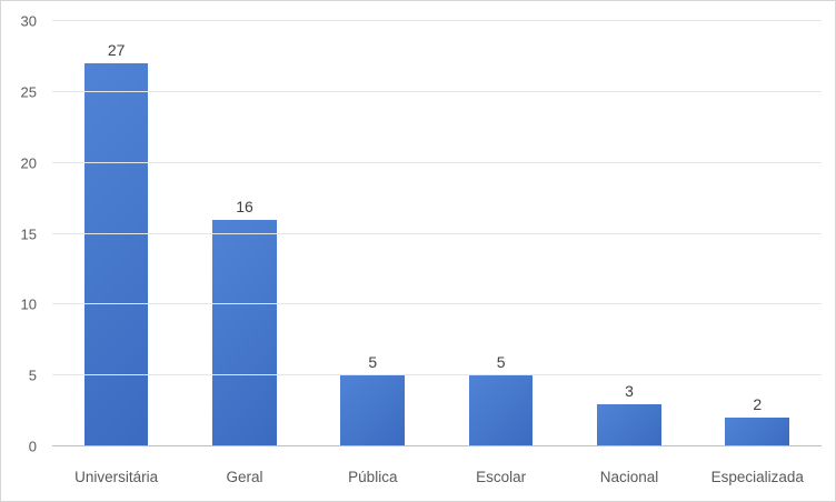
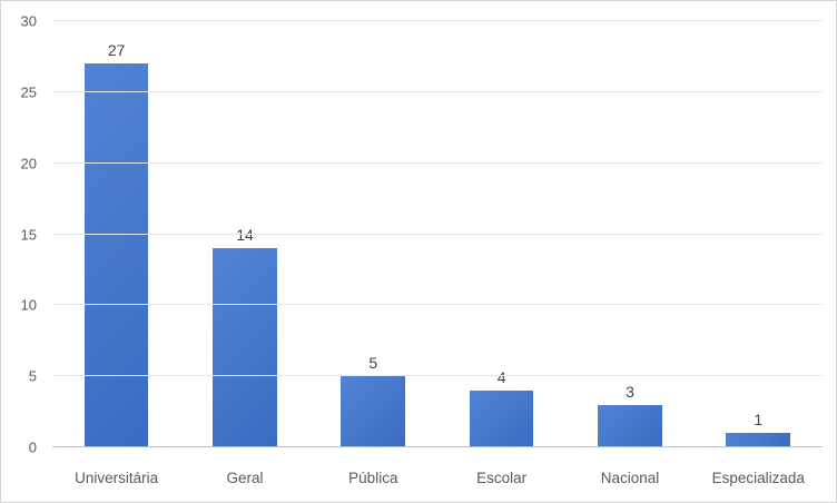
Geral: 16 -> 14
Escolar: 5 -> 4
Especializada: 2 -> 1
